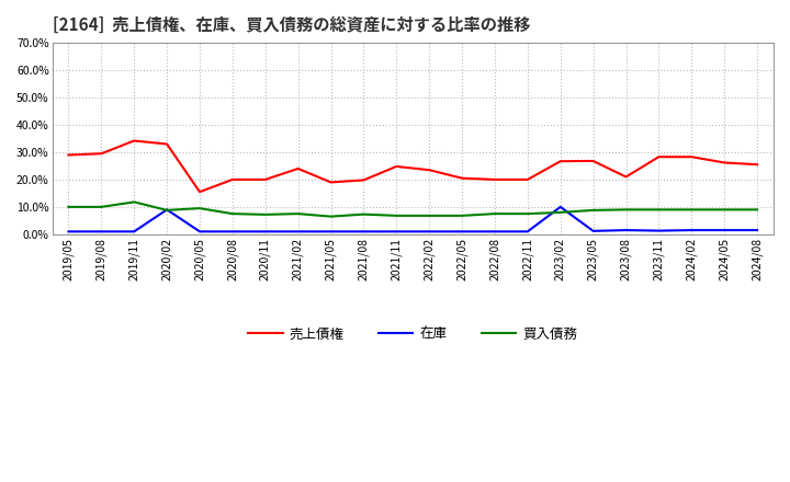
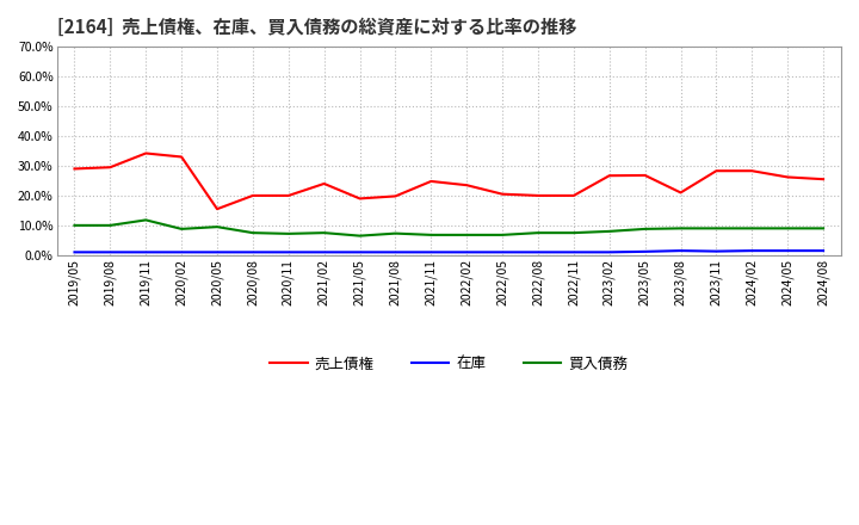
在庫/2020/02: 9.0% -> 1.0%
在庫/2023/02: 10.0% -> 1.0%
